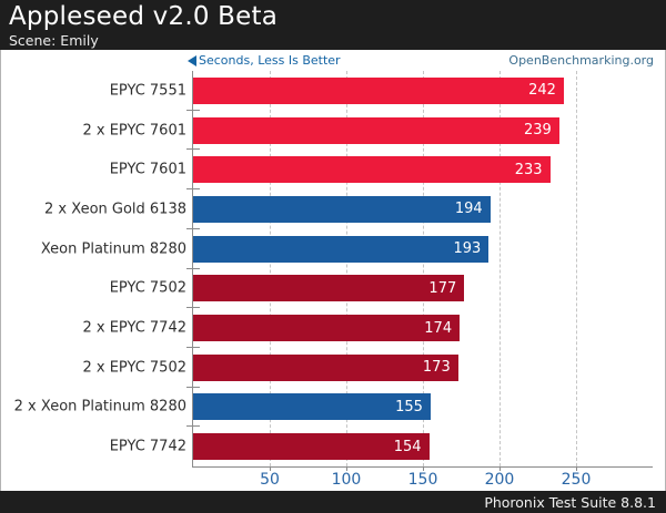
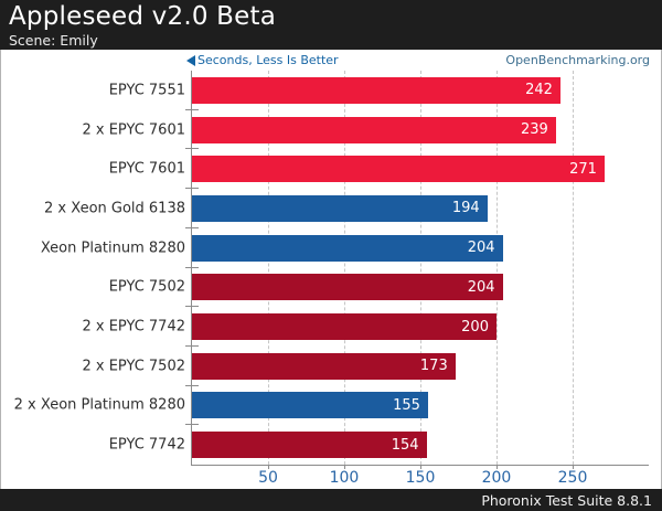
EPYC 7601: 233 -> 271
Xeon Platinum 8280: 193 -> 204
EPYC 7502: 177 -> 204
2 x EPYC 7742: 174 -> 200
